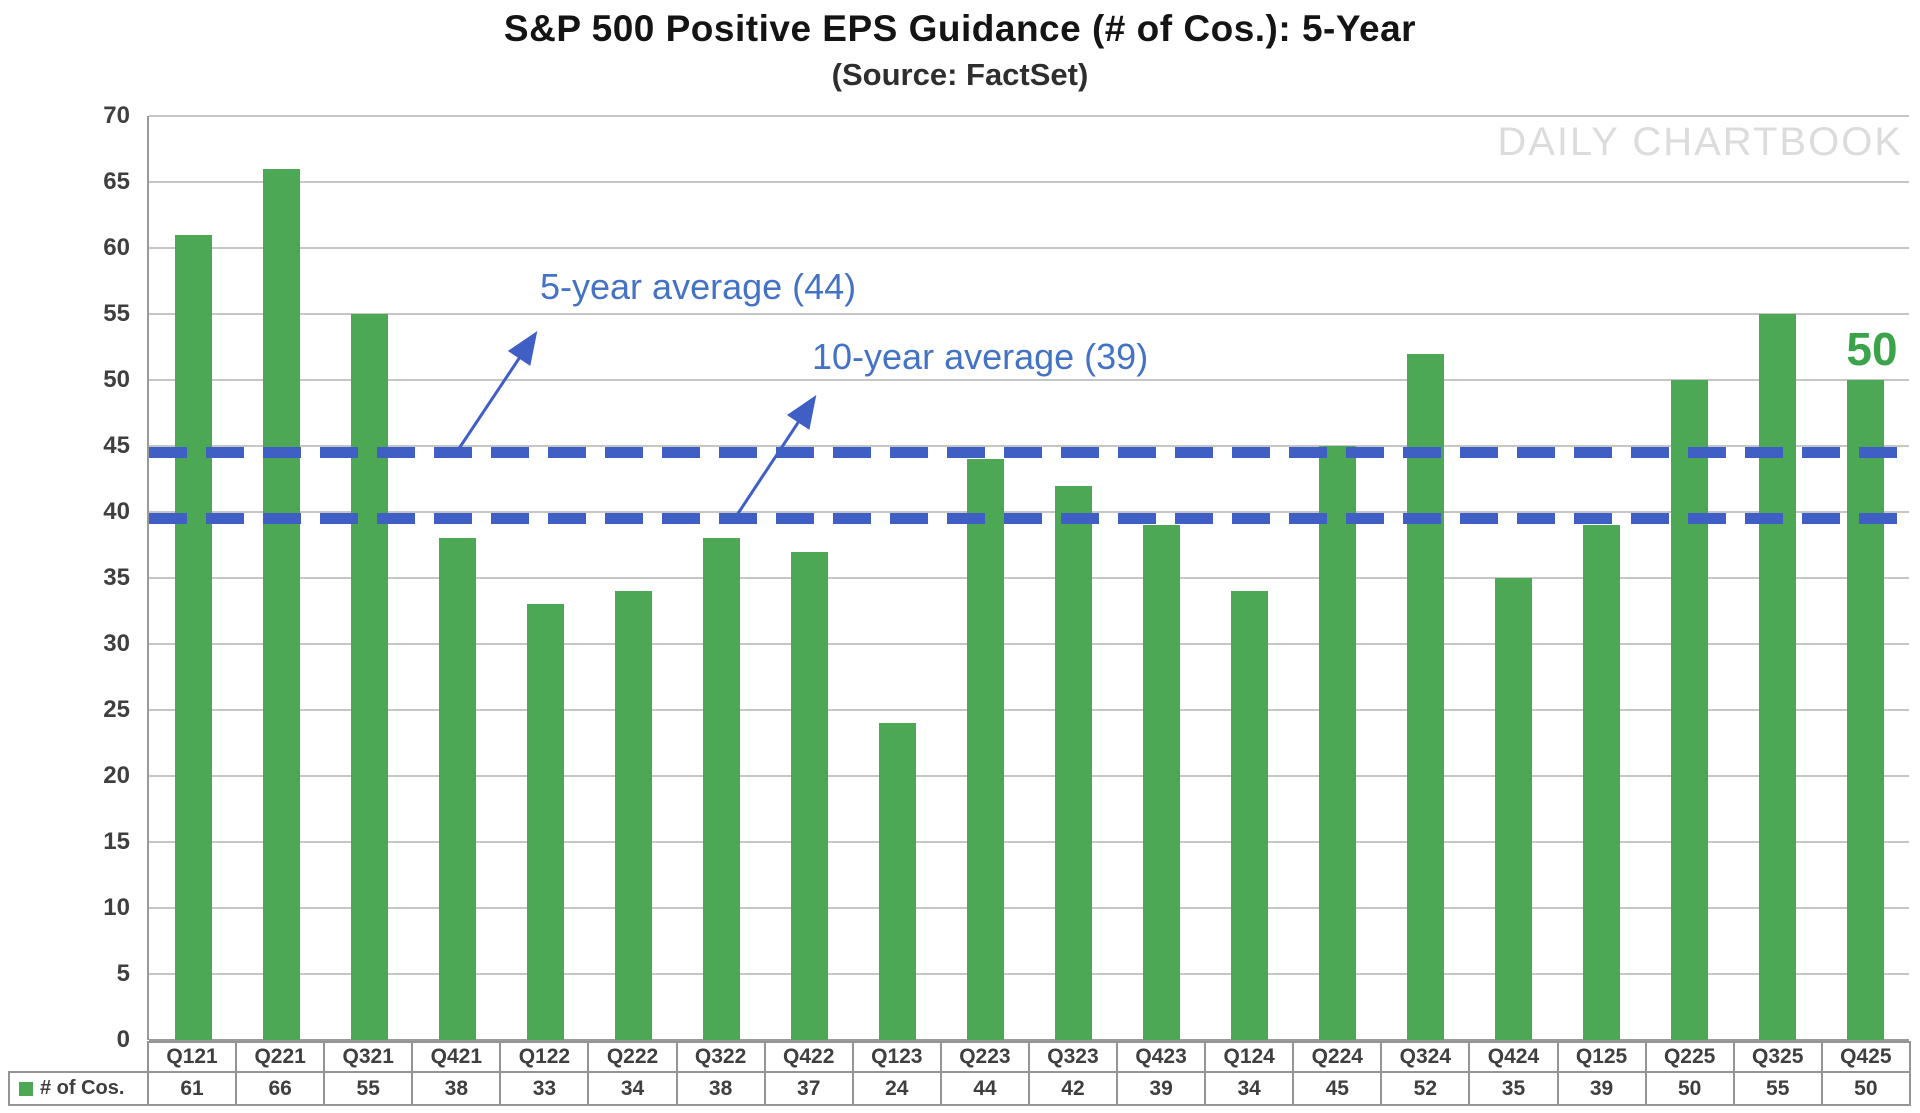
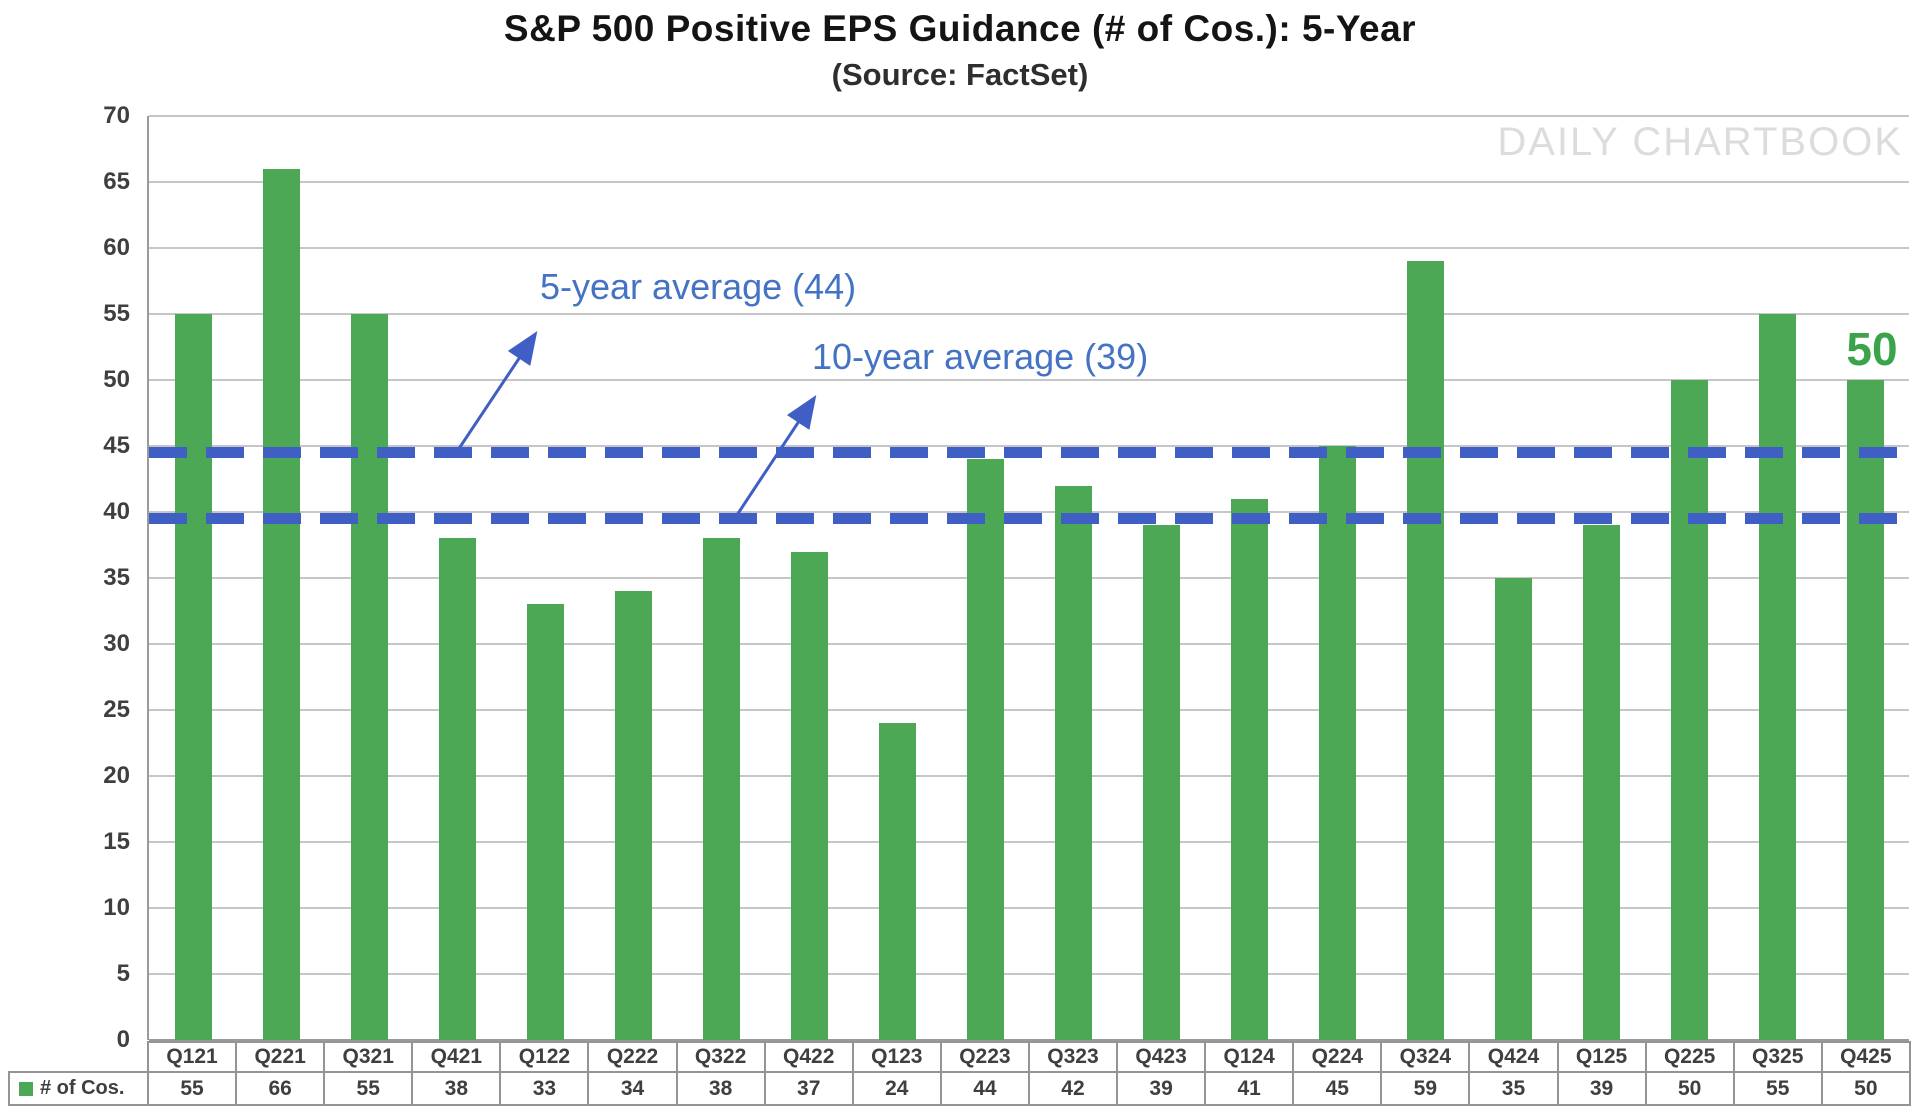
Q121: 61 -> 55
Q124: 34 -> 41
Q324: 52 -> 59
